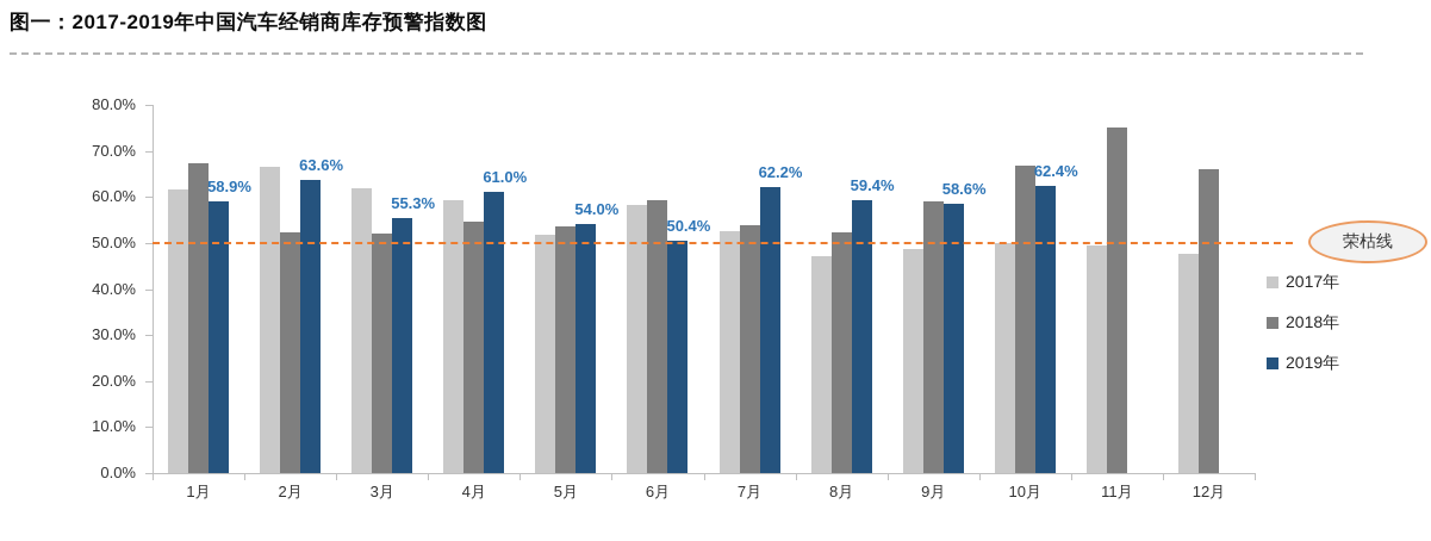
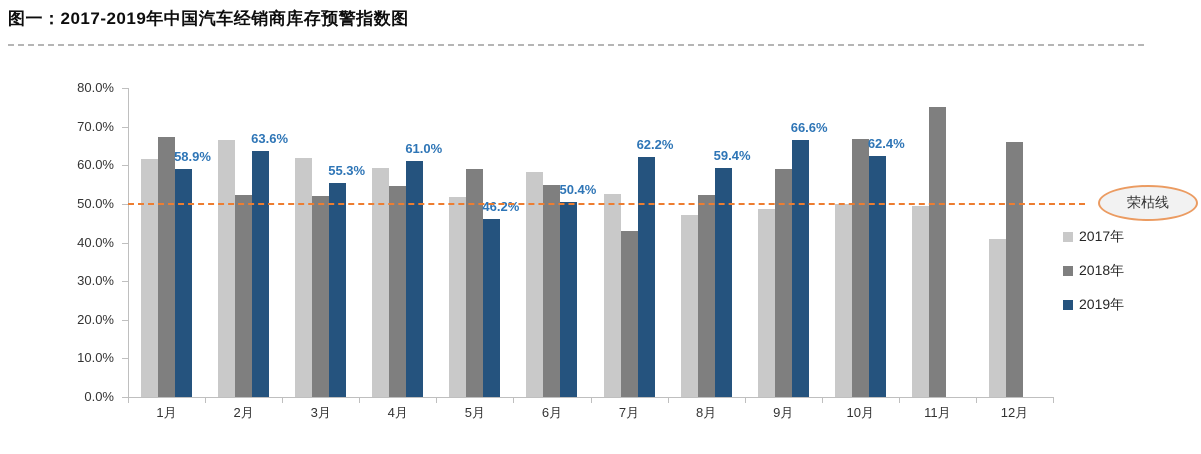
2018年/5月: 54% -> 59%
2019年/5月: 54.0% -> 46.2%
2018年/6月: 59% -> 55%
2018年/7月: 54% -> 43%
2019年/9月: 58.6% -> 66.6%
2017年/12月: 48% -> 41%
